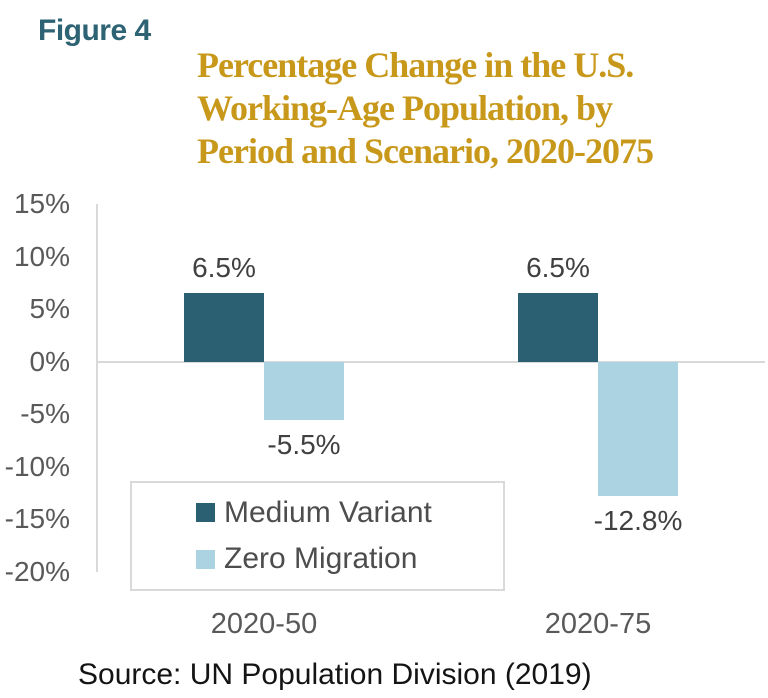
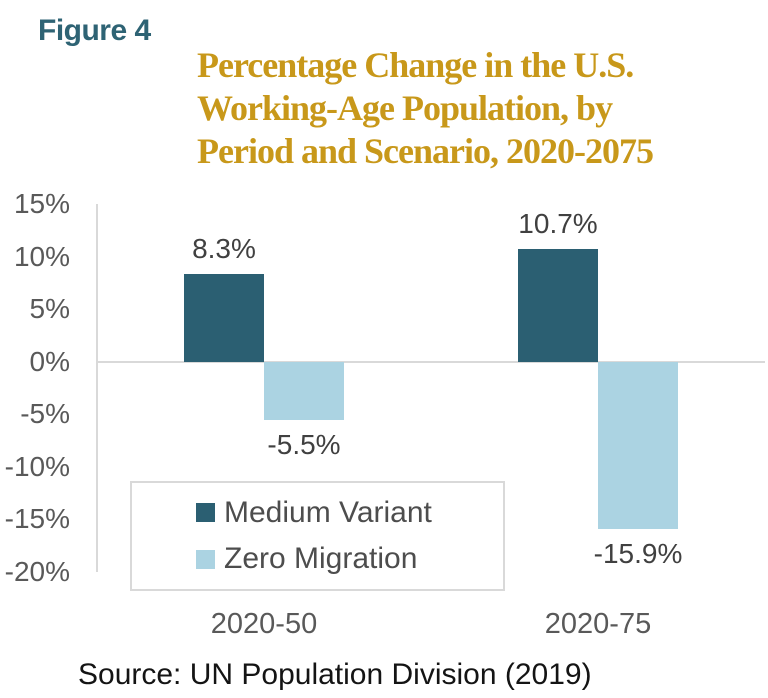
Medium Variant/2020-50: 6.5% -> 8.3%
Medium Variant/2020-75: 6.5% -> 10.7%
Zero Migration/2020-75: -12.8% -> -15.9%
